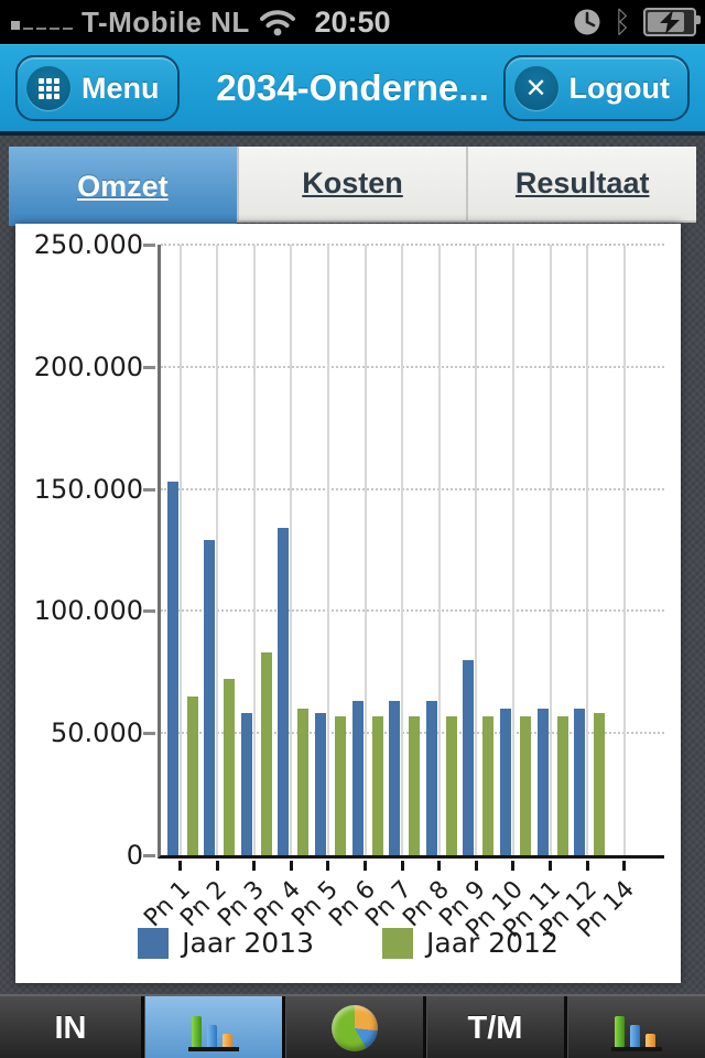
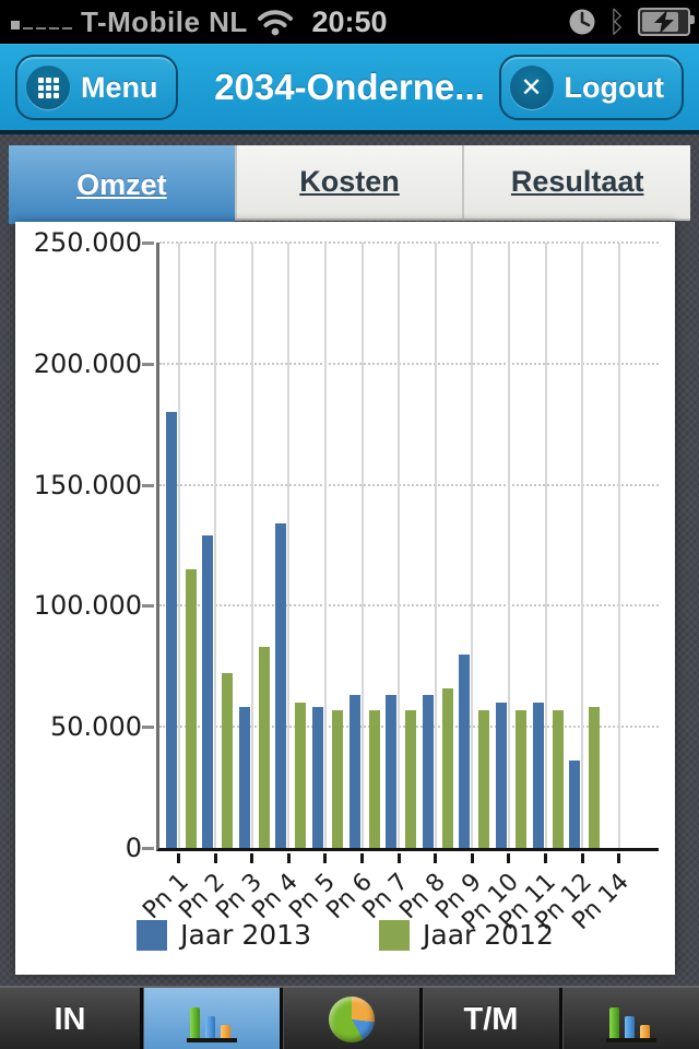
Jaar 2013/Pn 1: 153000 -> 180000
Jaar 2012/Pn 1: 65000 -> 115000
Jaar 2012/Pn 8: 57000 -> 66000
Jaar 2013/Pn 12: 60000 -> 36000
